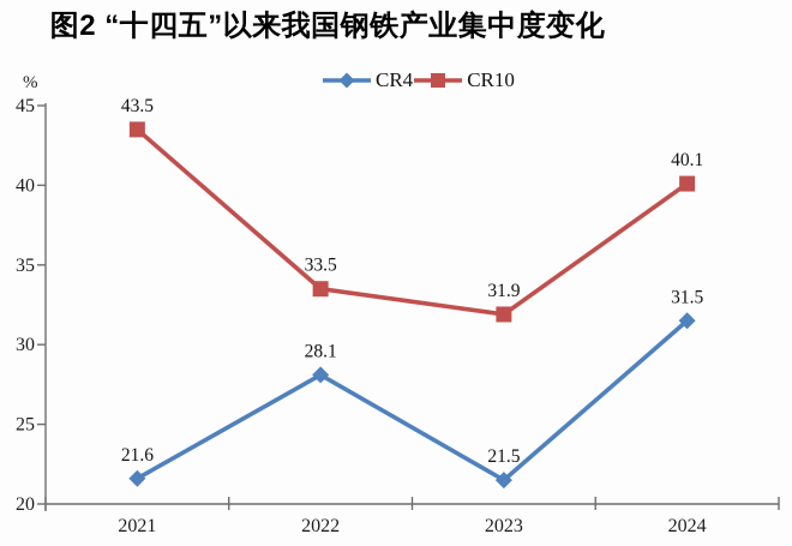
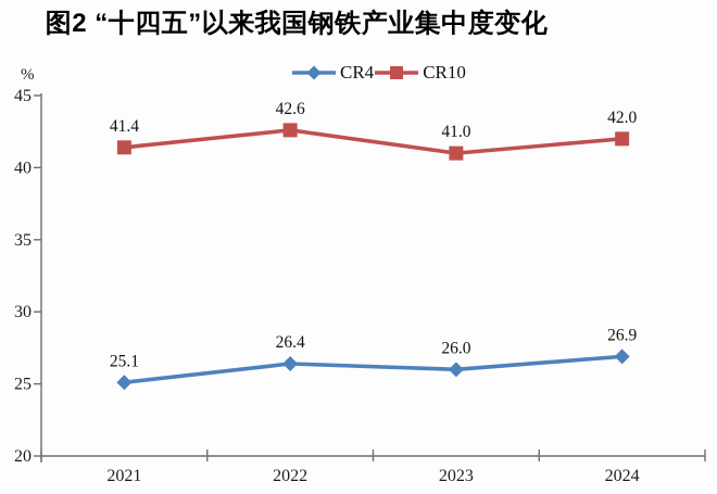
CR4/2021: 21.6 -> 25.1
CR10/2021: 43.5 -> 41.4
CR4/2022: 28.1 -> 26.4
CR10/2022: 33.5 -> 42.6
CR4/2023: 21.5 -> 26.0
CR10/2023: 31.9 -> 41.0
CR4/2024: 31.5 -> 26.9
CR10/2024: 40.1 -> 42.0
